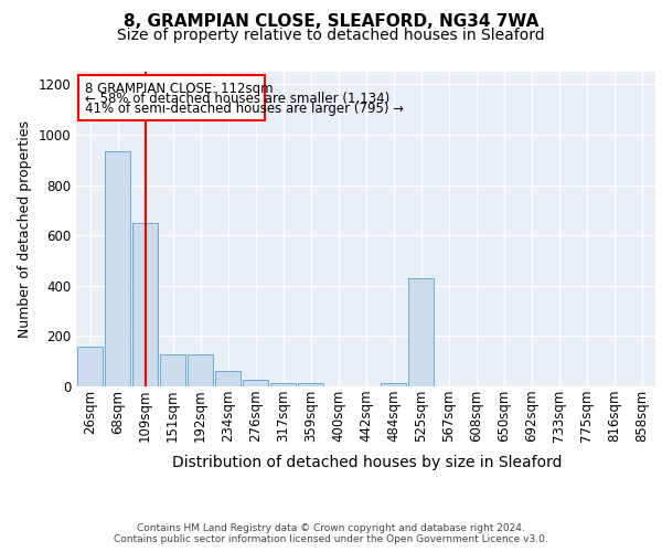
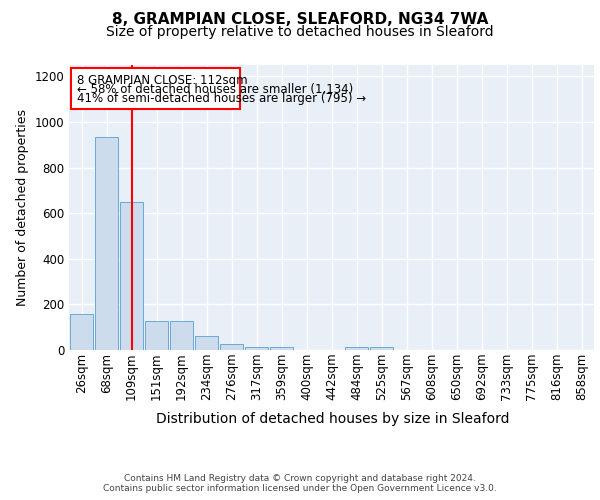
525sqm: 430 -> 12
